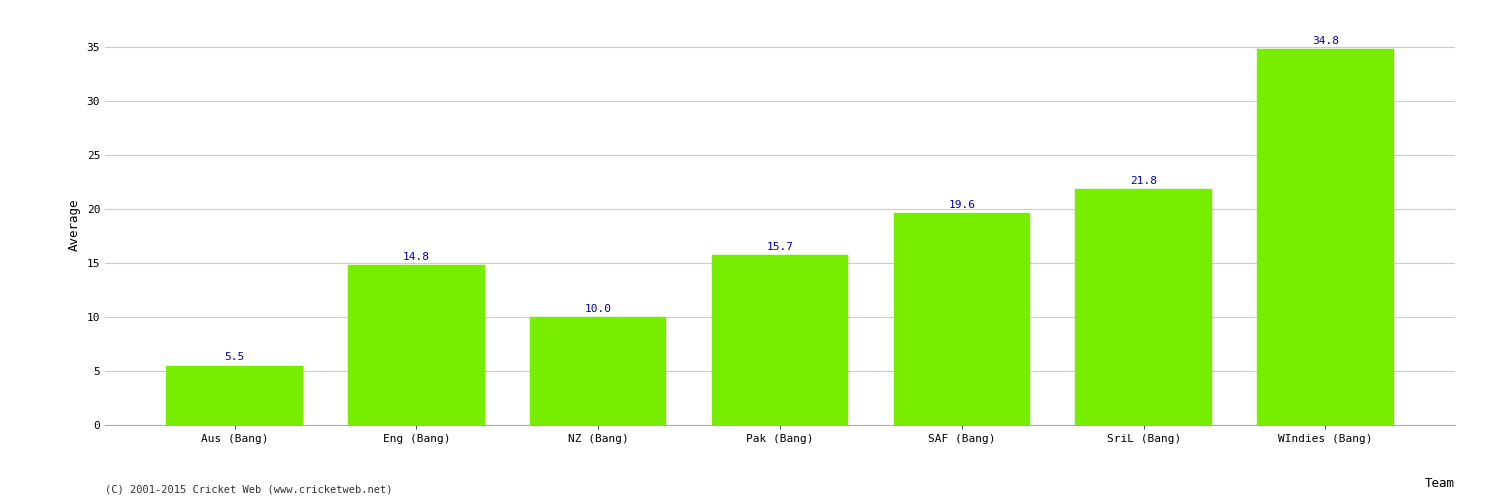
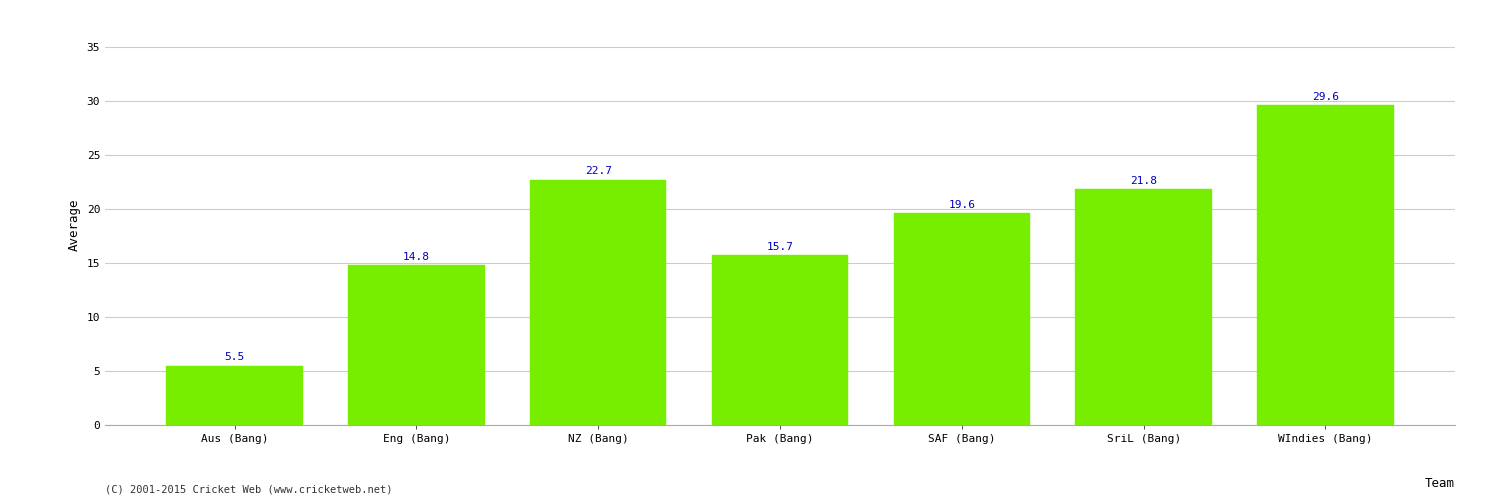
NZ (Bang): 10.0 -> 22.7
WIndies (Bang): 34.8 -> 29.6
